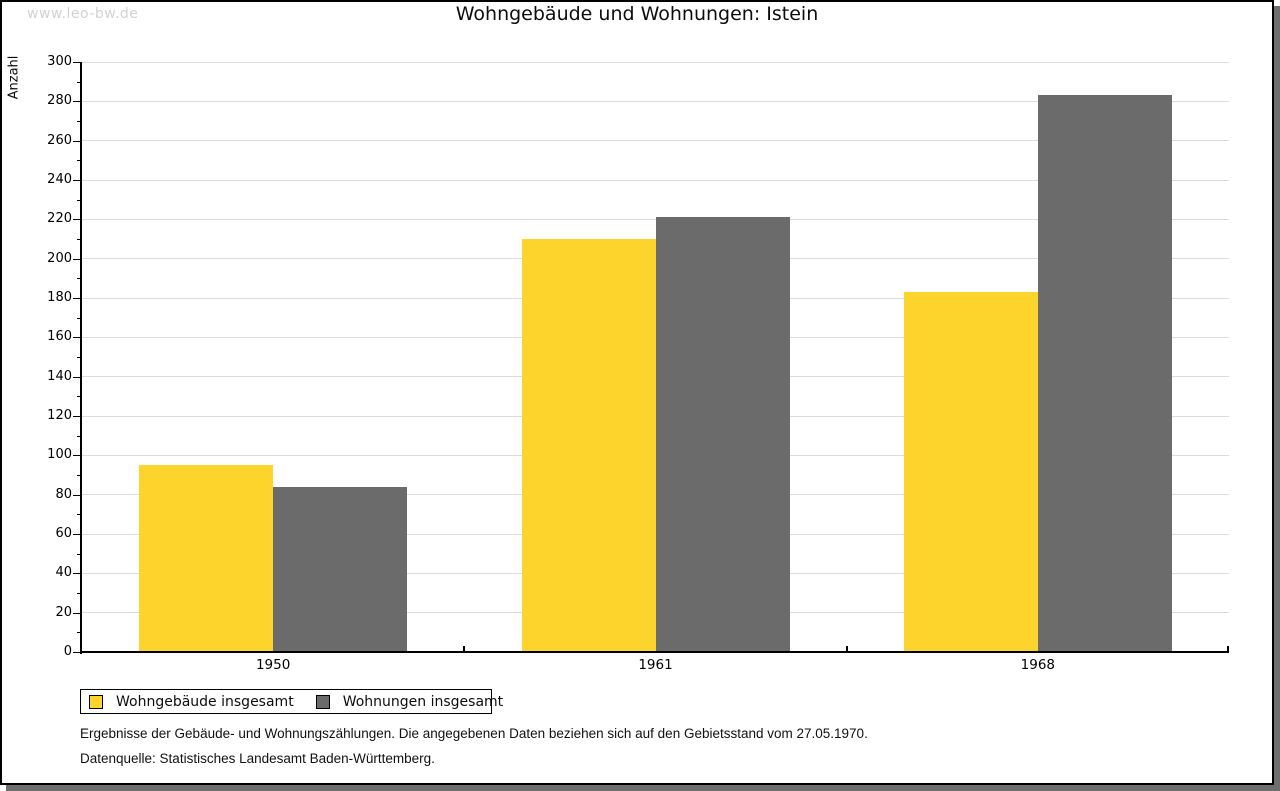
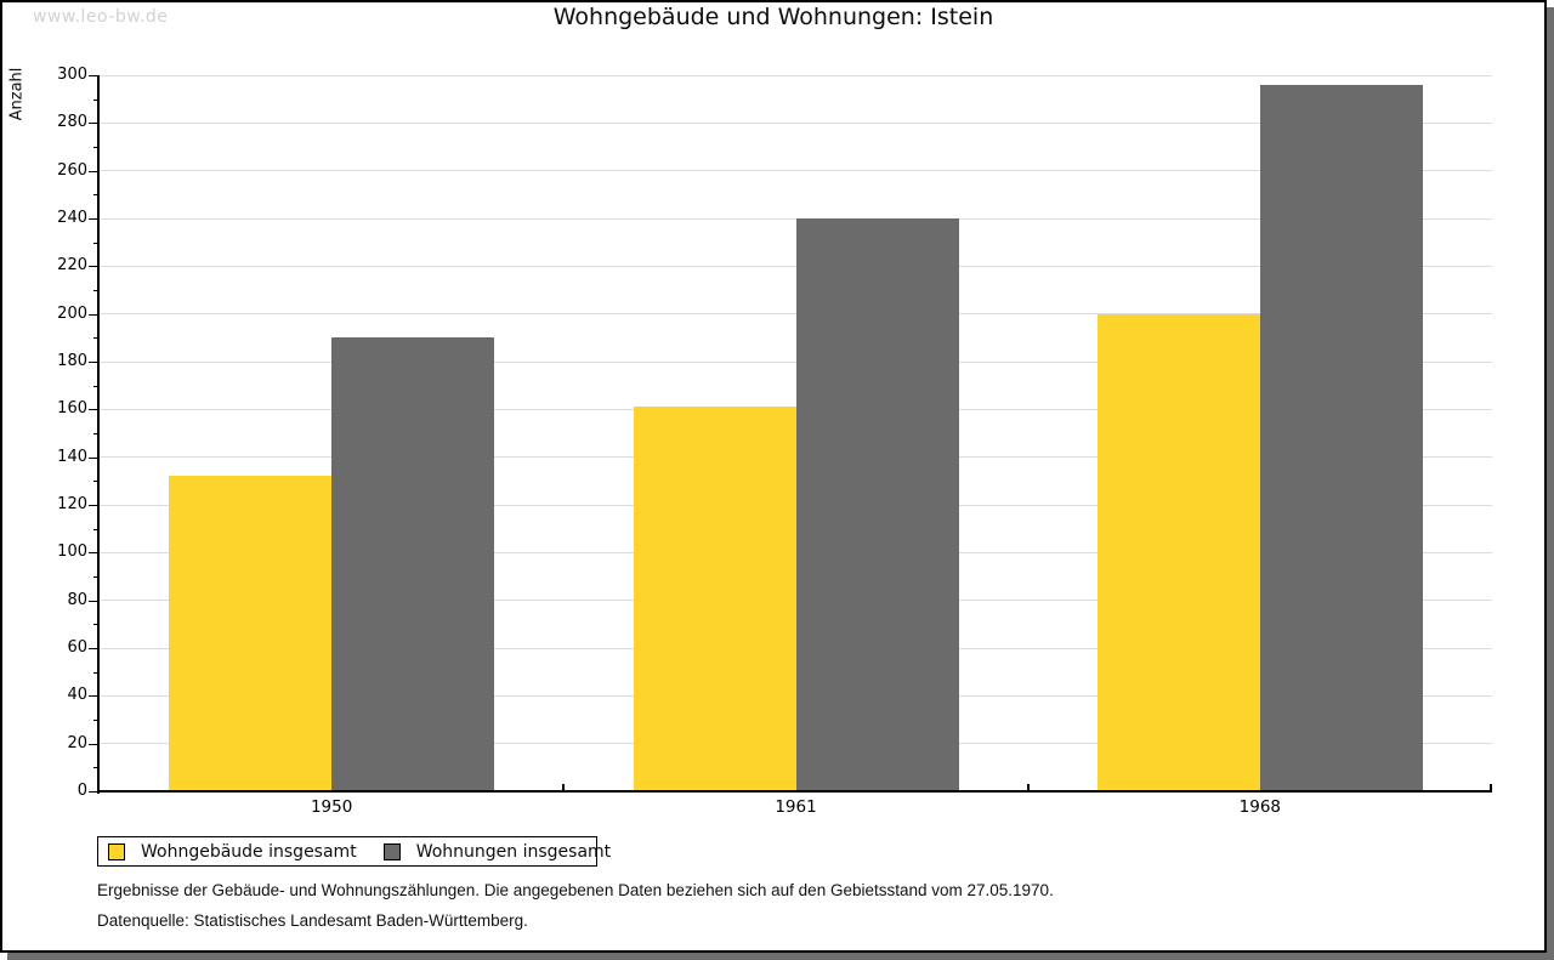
Wohngebäude insgesamt/1950: 95 -> 132
Wohnungen insgesamt/1950: 84 -> 190
Wohngebäude insgesamt/1961: 210 -> 161
Wohnungen insgesamt/1961: 221 -> 240
Wohngebäude insgesamt/1968: 183 -> 200
Wohnungen insgesamt/1968: 283 -> 296
